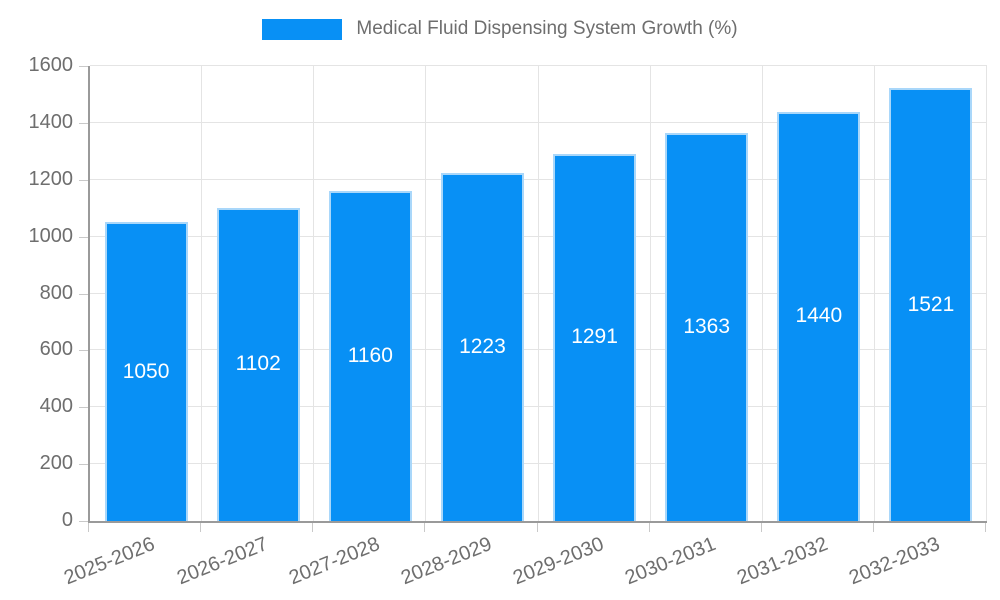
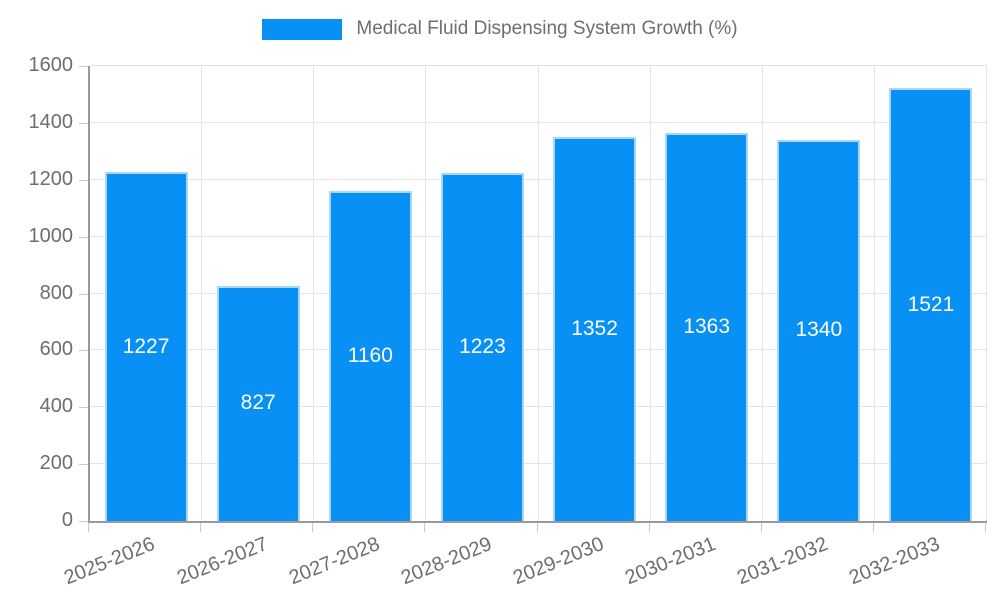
2025-2026: 1050 -> 1227
2026-2027: 1102 -> 827
2029-2030: 1291 -> 1352
2031-2032: 1440 -> 1340
